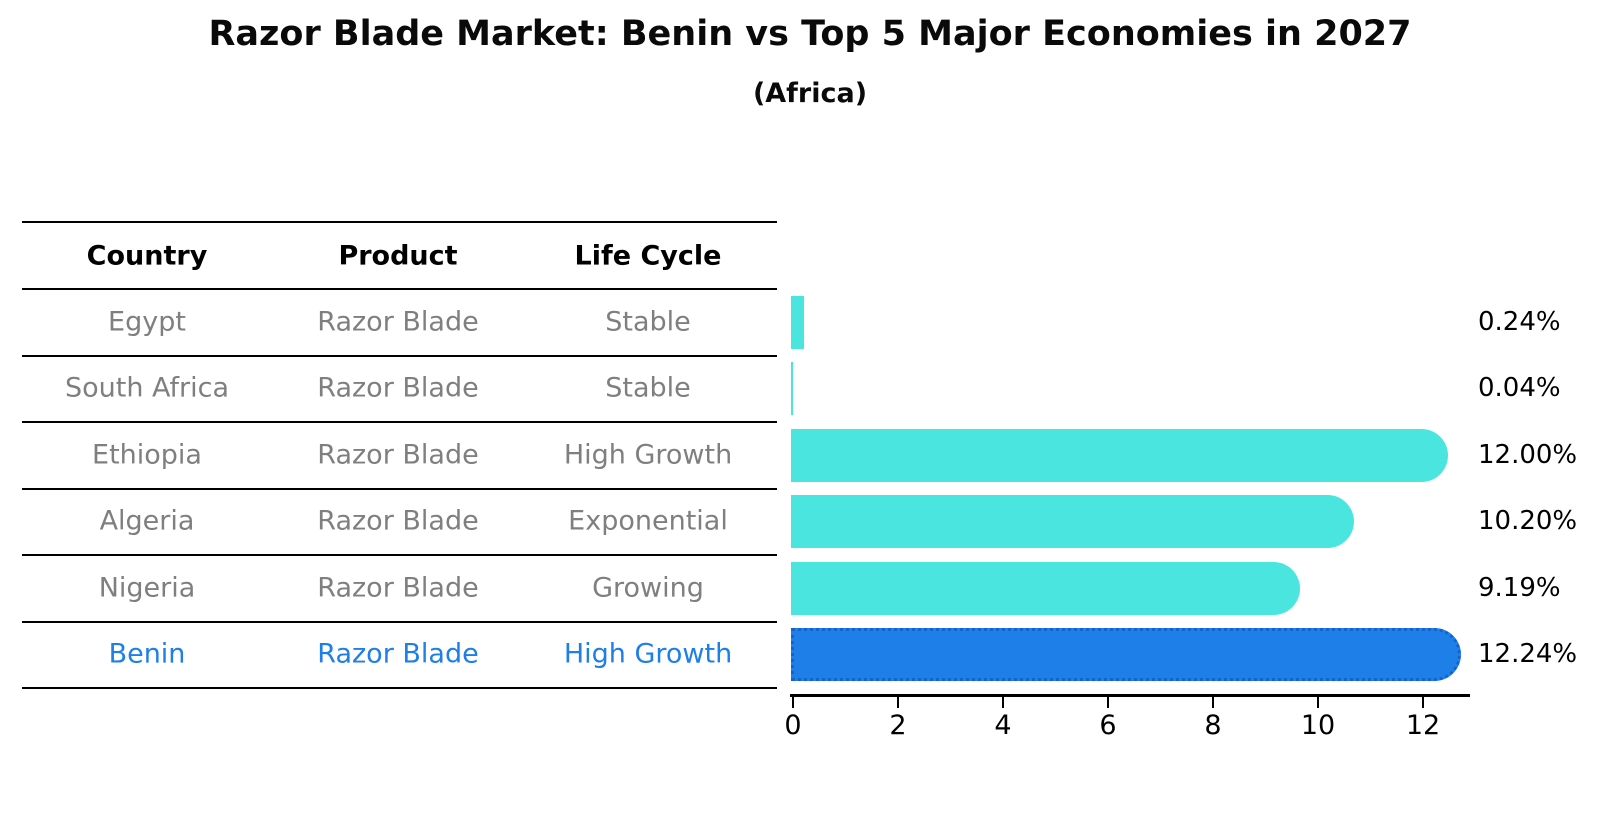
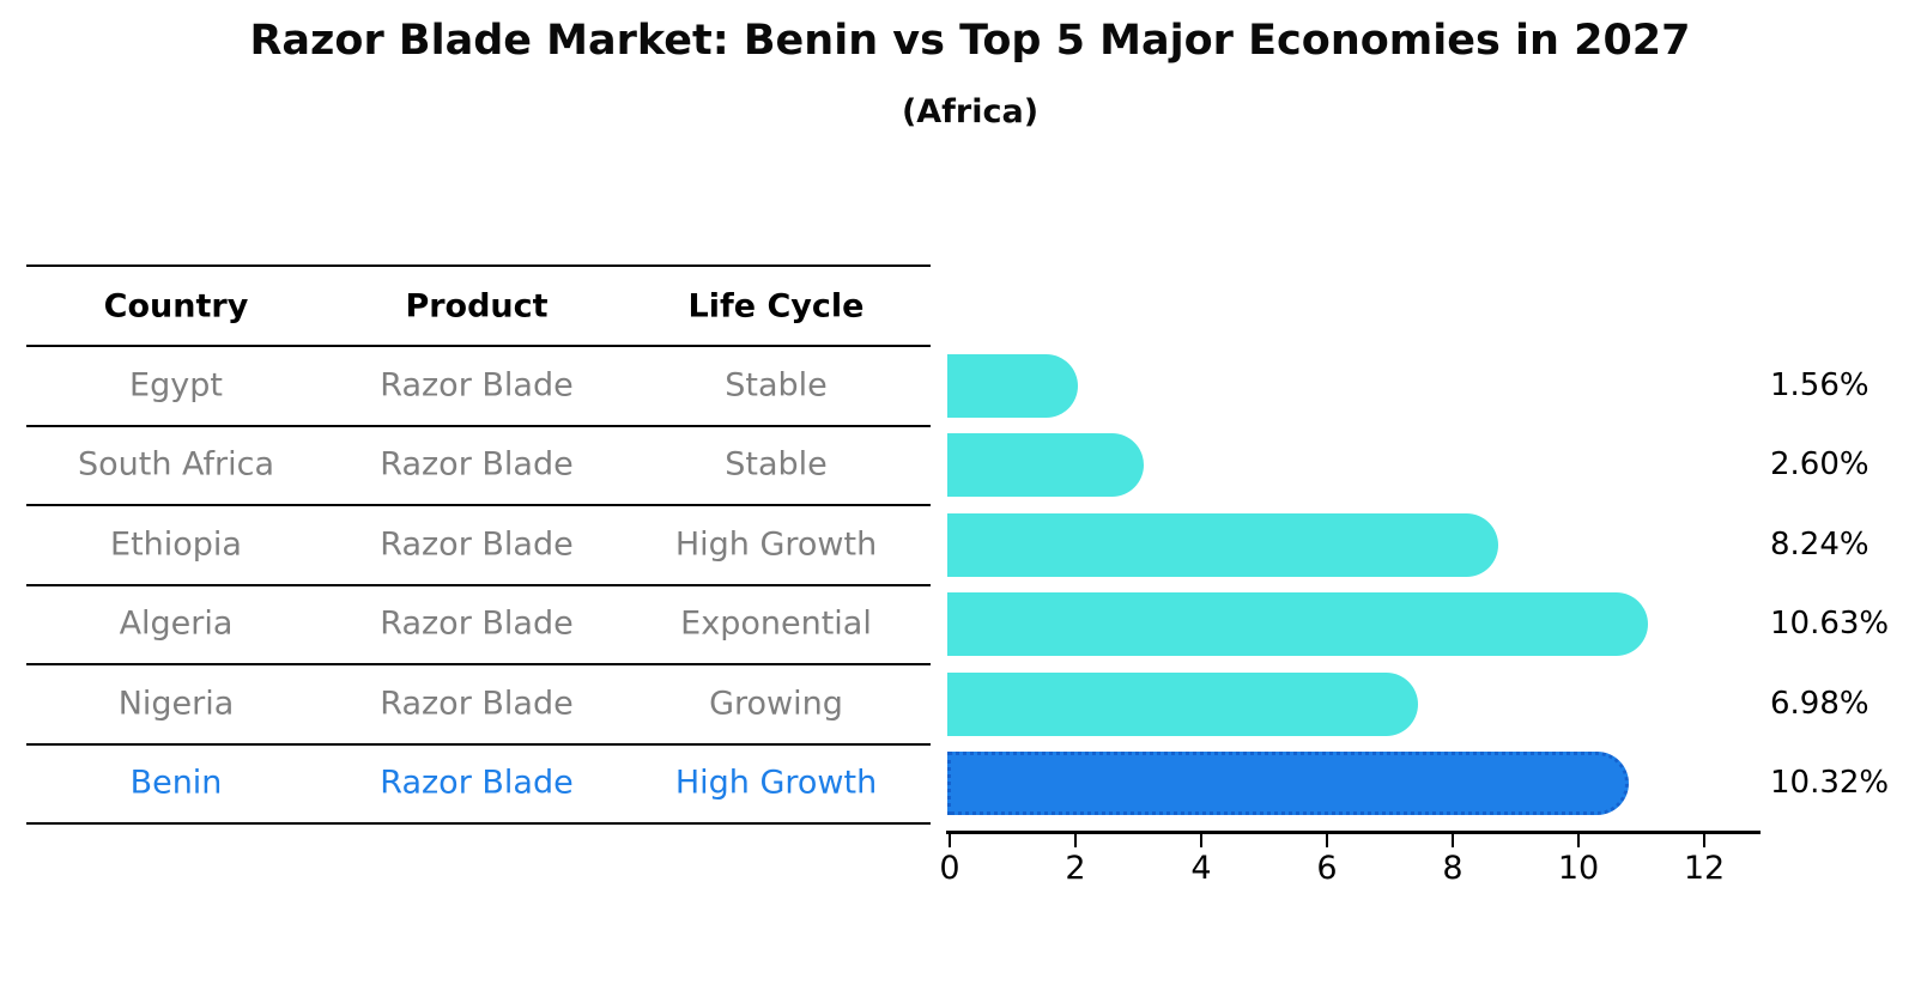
Egypt: 0.24% -> 1.56%
South Africa: 0.04% -> 2.60%
Ethiopia: 12.00% -> 8.24%
Algeria: 10.20% -> 10.63%
Nigeria: 9.19% -> 6.98%
Benin: 12.24% -> 10.32%
